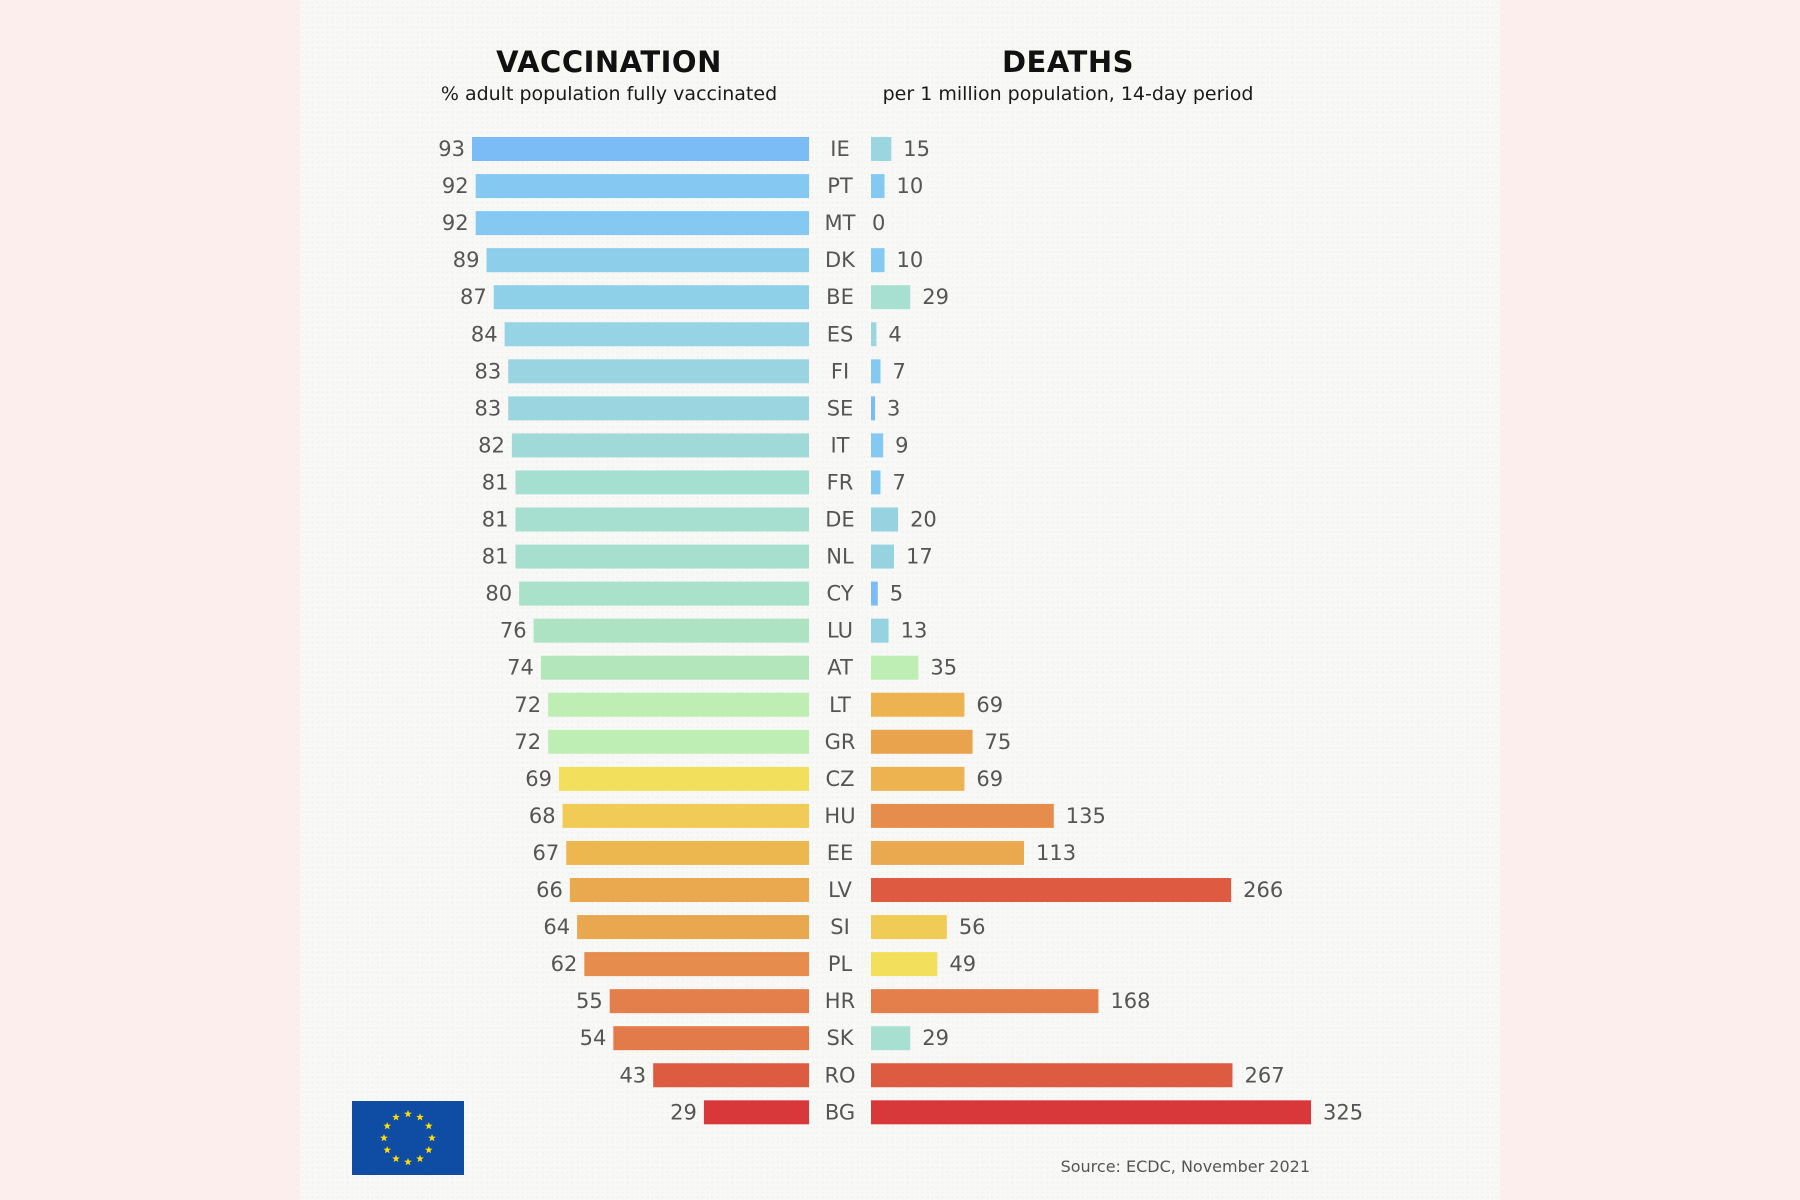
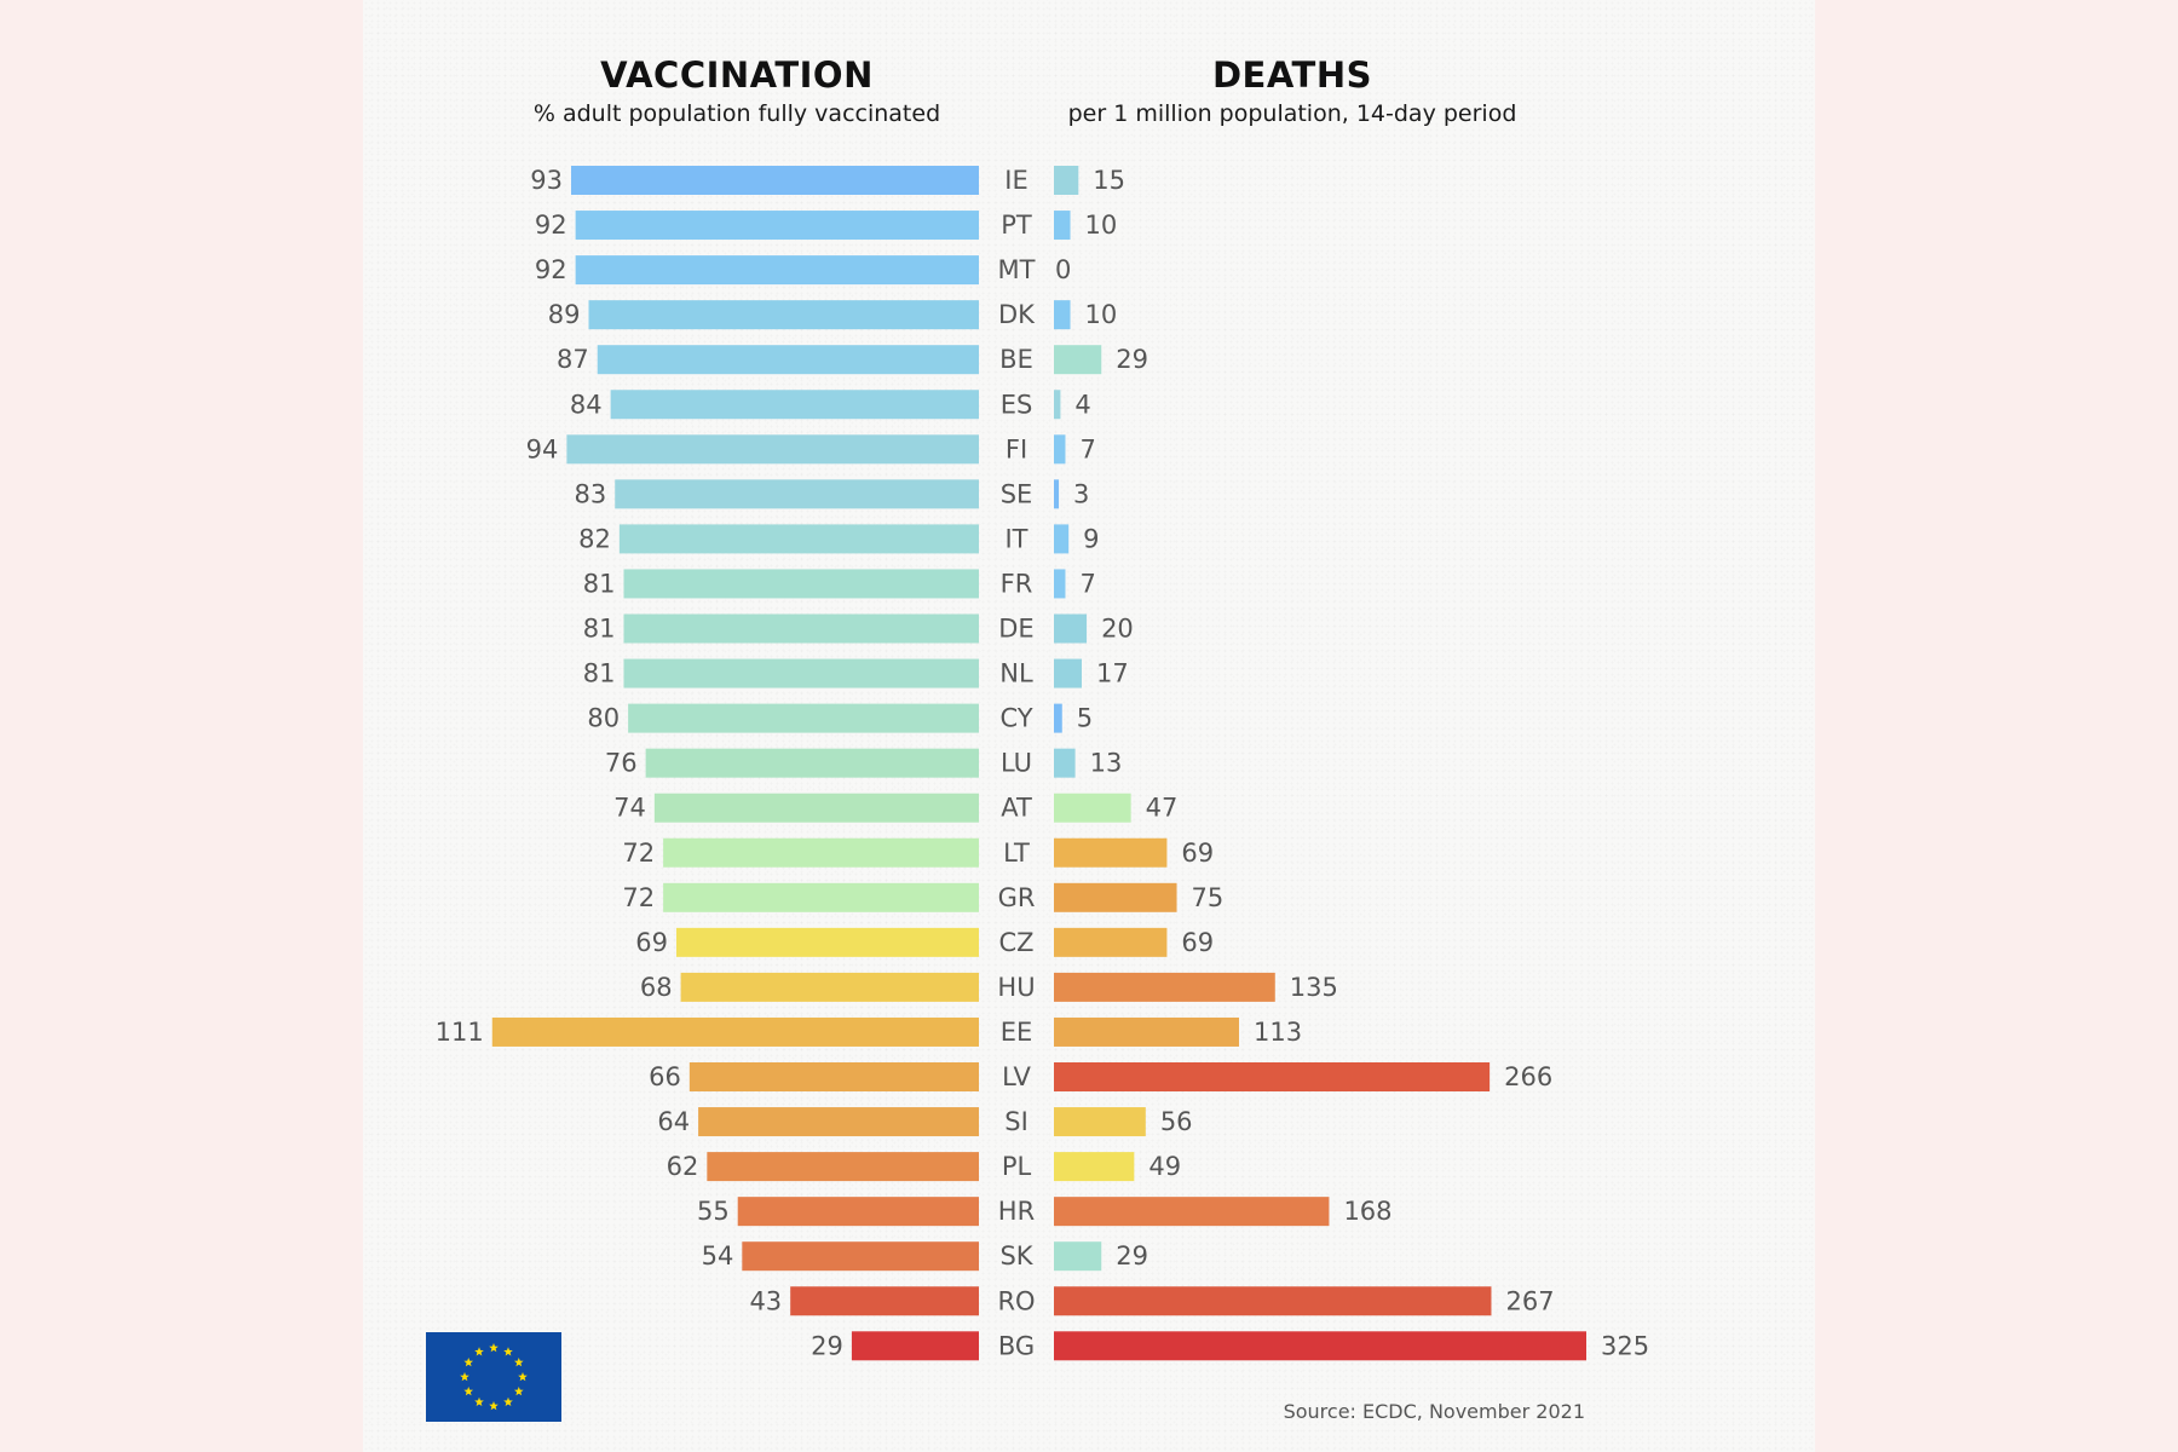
VACCINATION/FI: 83 -> 94
DEATHS/AT: 35 -> 47
VACCINATION/EE: 67 -> 111
